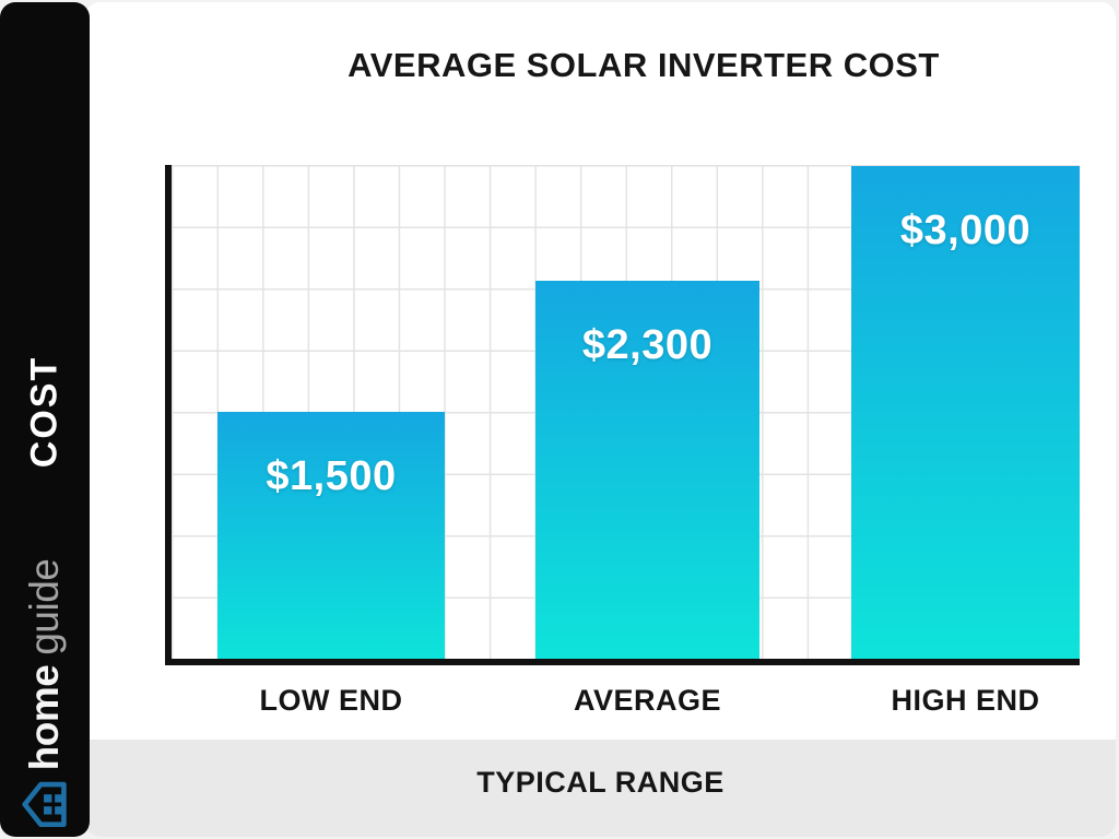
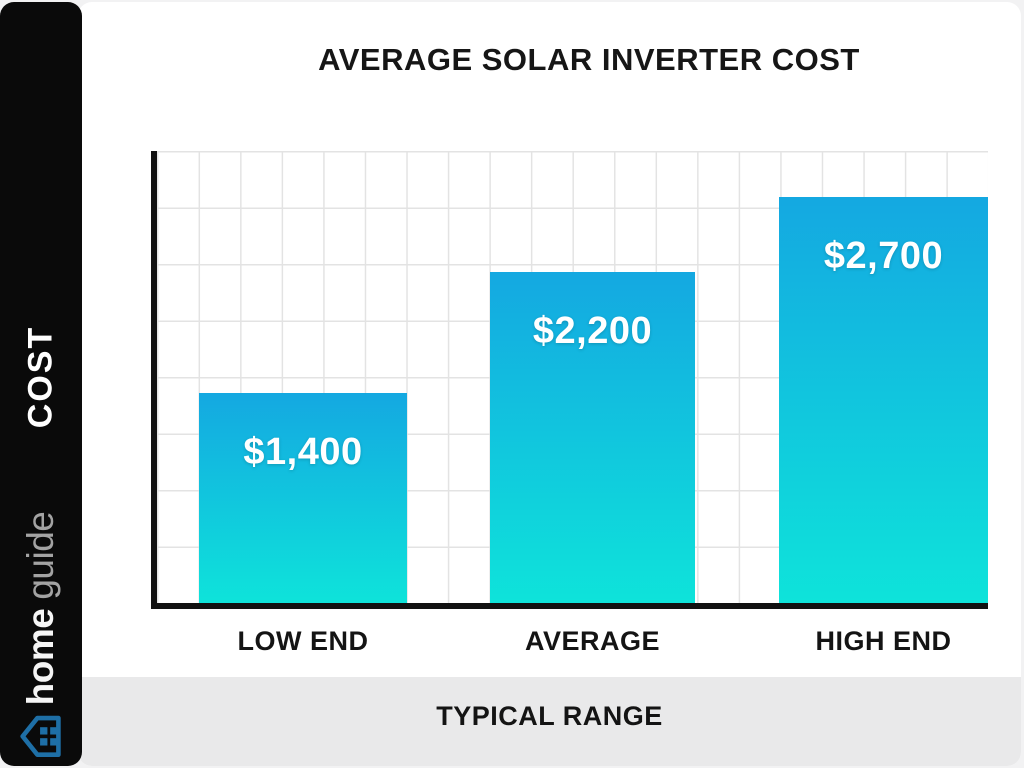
LOW END: $1,500 -> $1,400
AVERAGE: $2,300 -> $2,200
HIGH END: $3,000 -> $2,700
